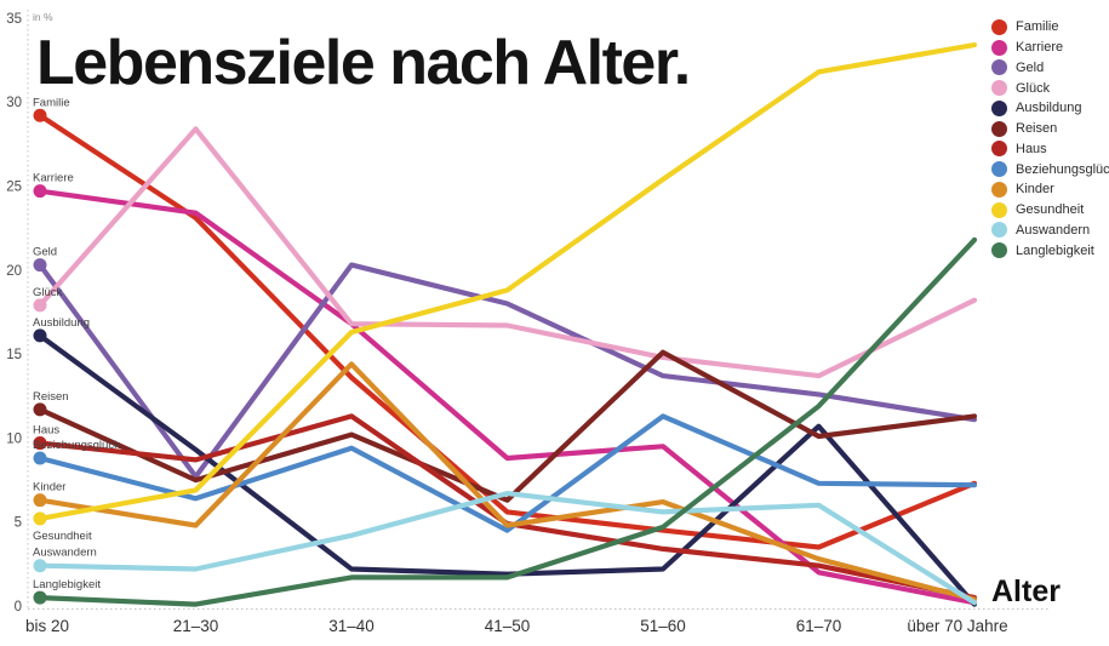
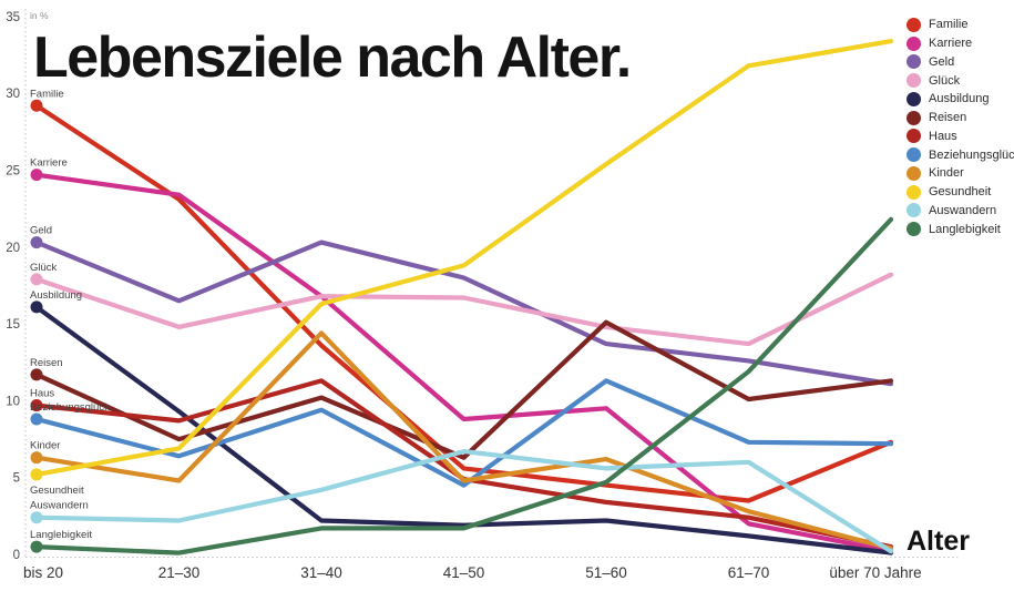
Geld/21–30: 7.7 -> 16.5
Glück/21–30: 28.4 -> 14.8
Ausbildung/61–70: 10.7 -> 1.2
